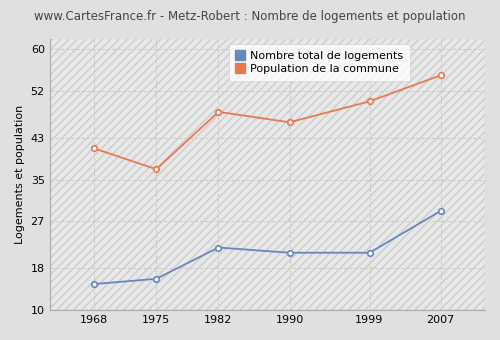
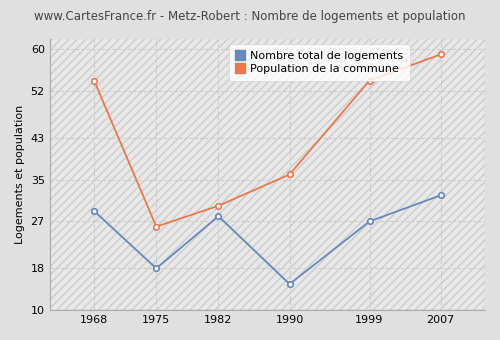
Nombre total de logements/1968: 15 -> 29
Population de la commune/1968: 41 -> 54
Nombre total de logements/1975: 16 -> 18
Population de la commune/1975: 37 -> 26
Nombre total de logements/1982: 22 -> 28
Population de la commune/1982: 48 -> 30
Nombre total de logements/1990: 21 -> 15
Population de la commune/1990: 46 -> 36
Nombre total de logements/1999: 21 -> 27
Population de la commune/1999: 50 -> 54
Nombre total de logements/2007: 29 -> 32
Population de la commune/2007: 55 -> 59
